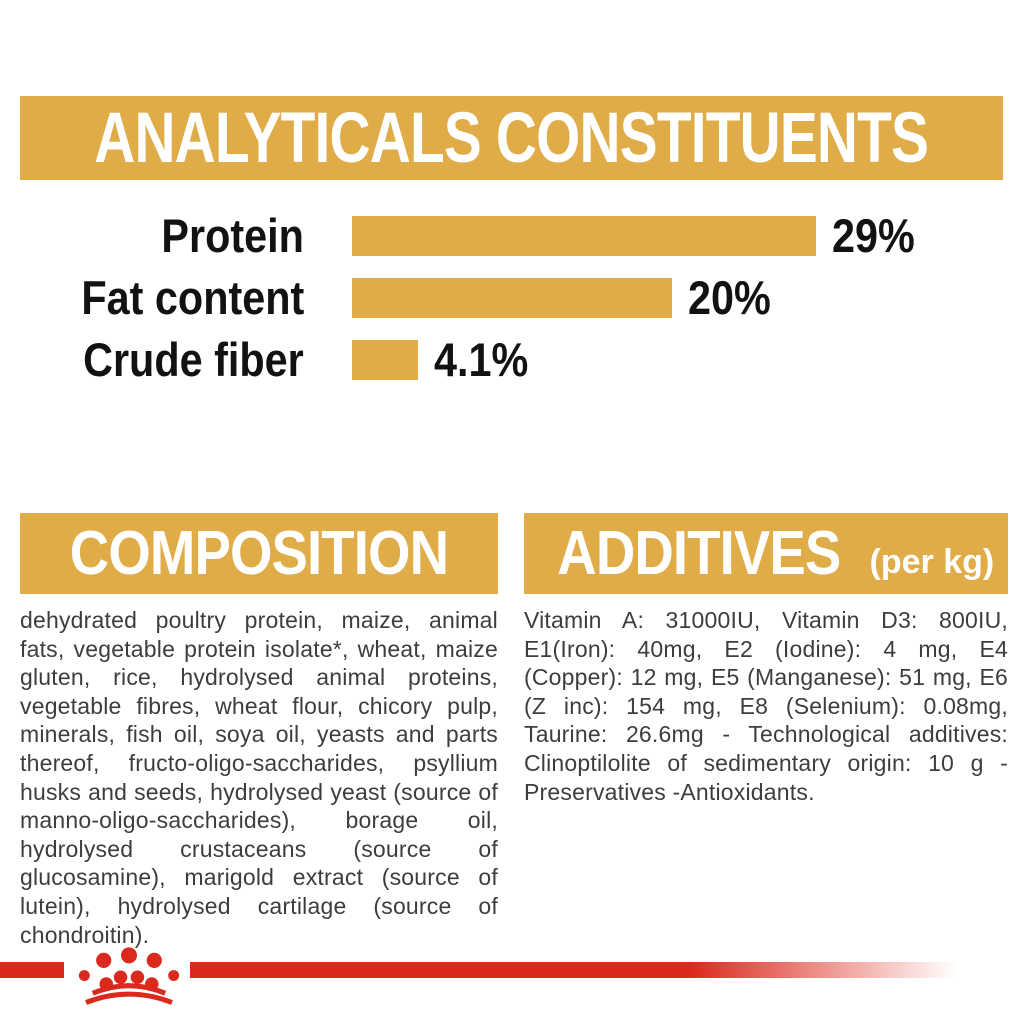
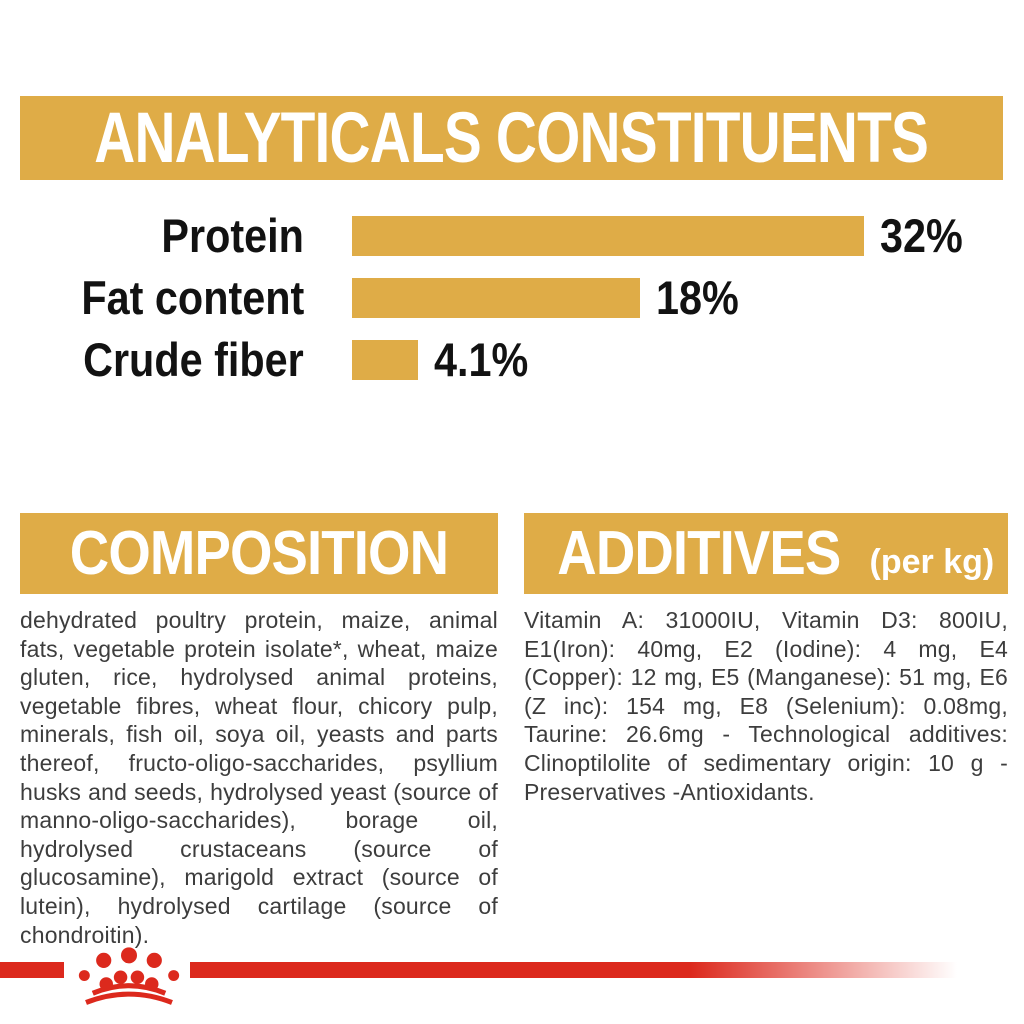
Protein: 29% -> 32%
Fat content: 20% -> 18%
